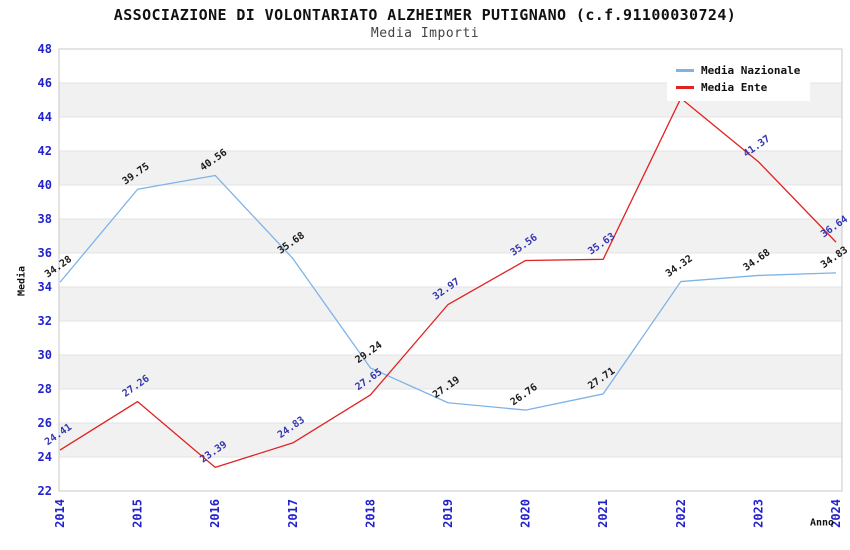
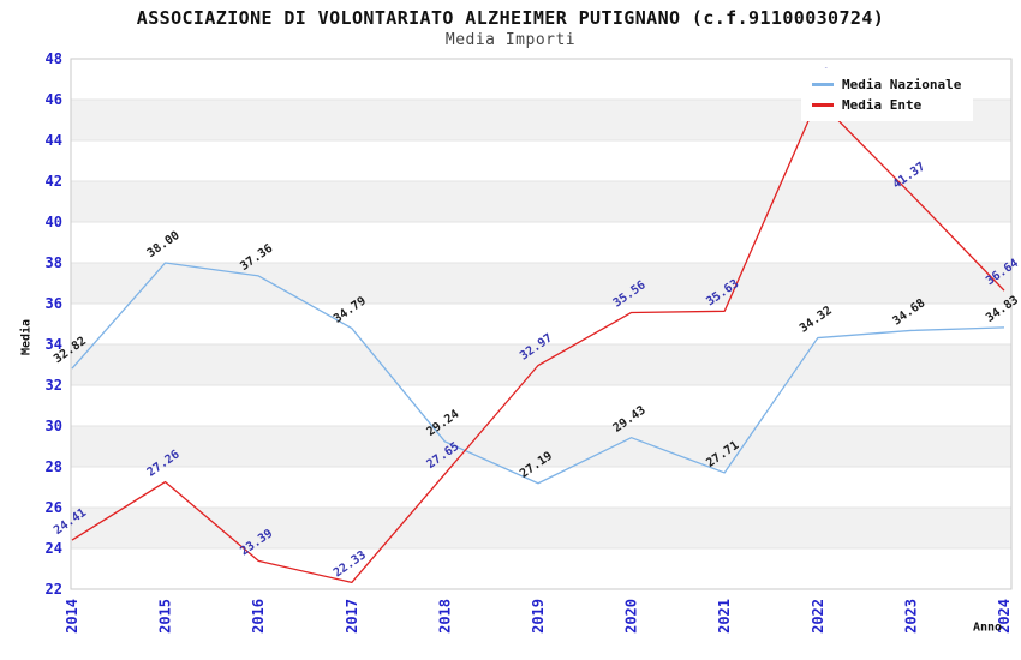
Media Nazionale/2014: 34.28 -> 32.82
Media Nazionale/2015: 39.75 -> 38.00
Media Nazionale/2016: 40.56 -> 37.36
Media Nazionale/2017: 35.68 -> 34.79
Media Ente/2017: 24.83 -> 22.33
Media Nazionale/2020: 26.76 -> 29.43
Media Ente/2022: 45.10 -> 46.00
